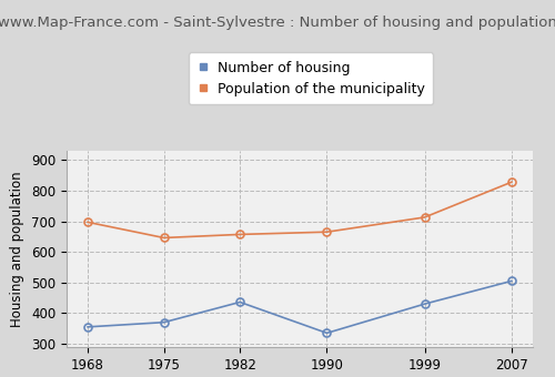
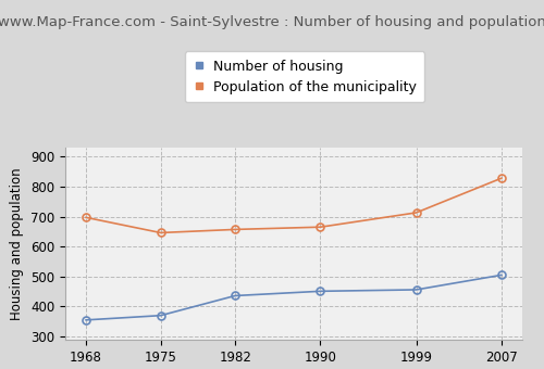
Number of housing/1990: 335 -> 451
Number of housing/1999: 430 -> 456
